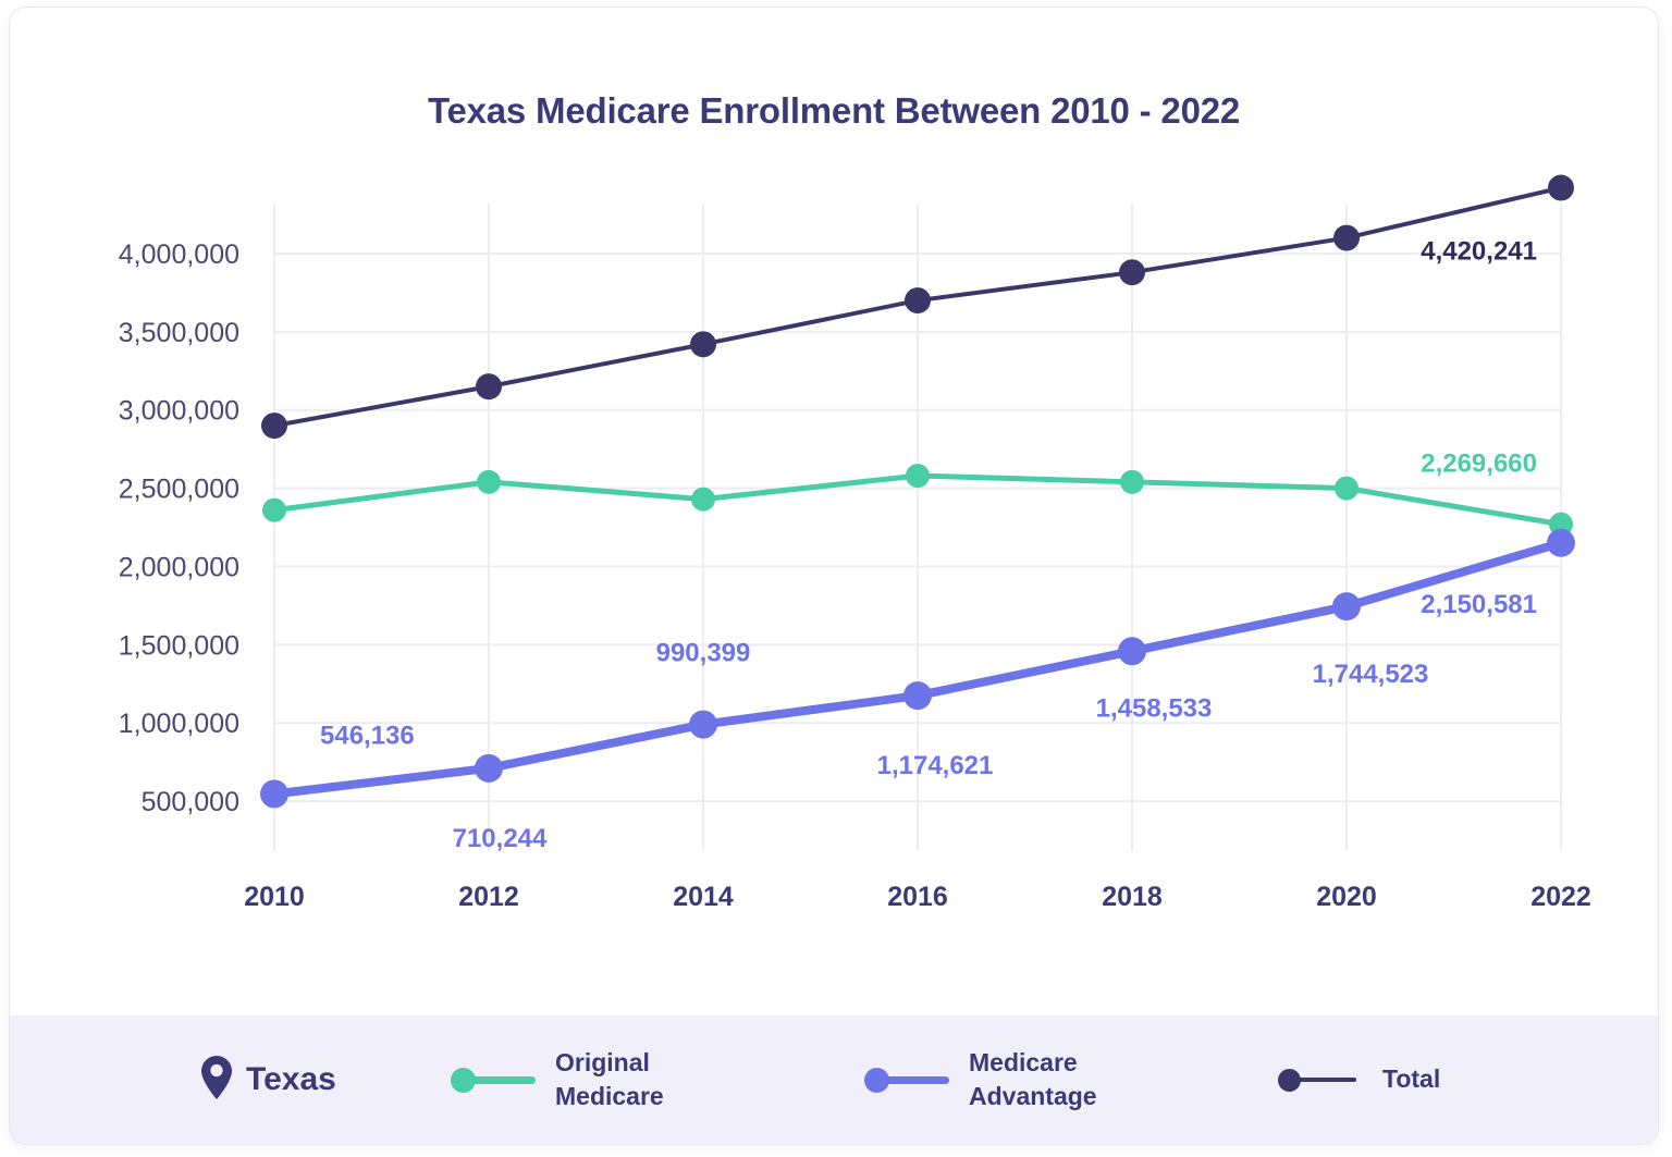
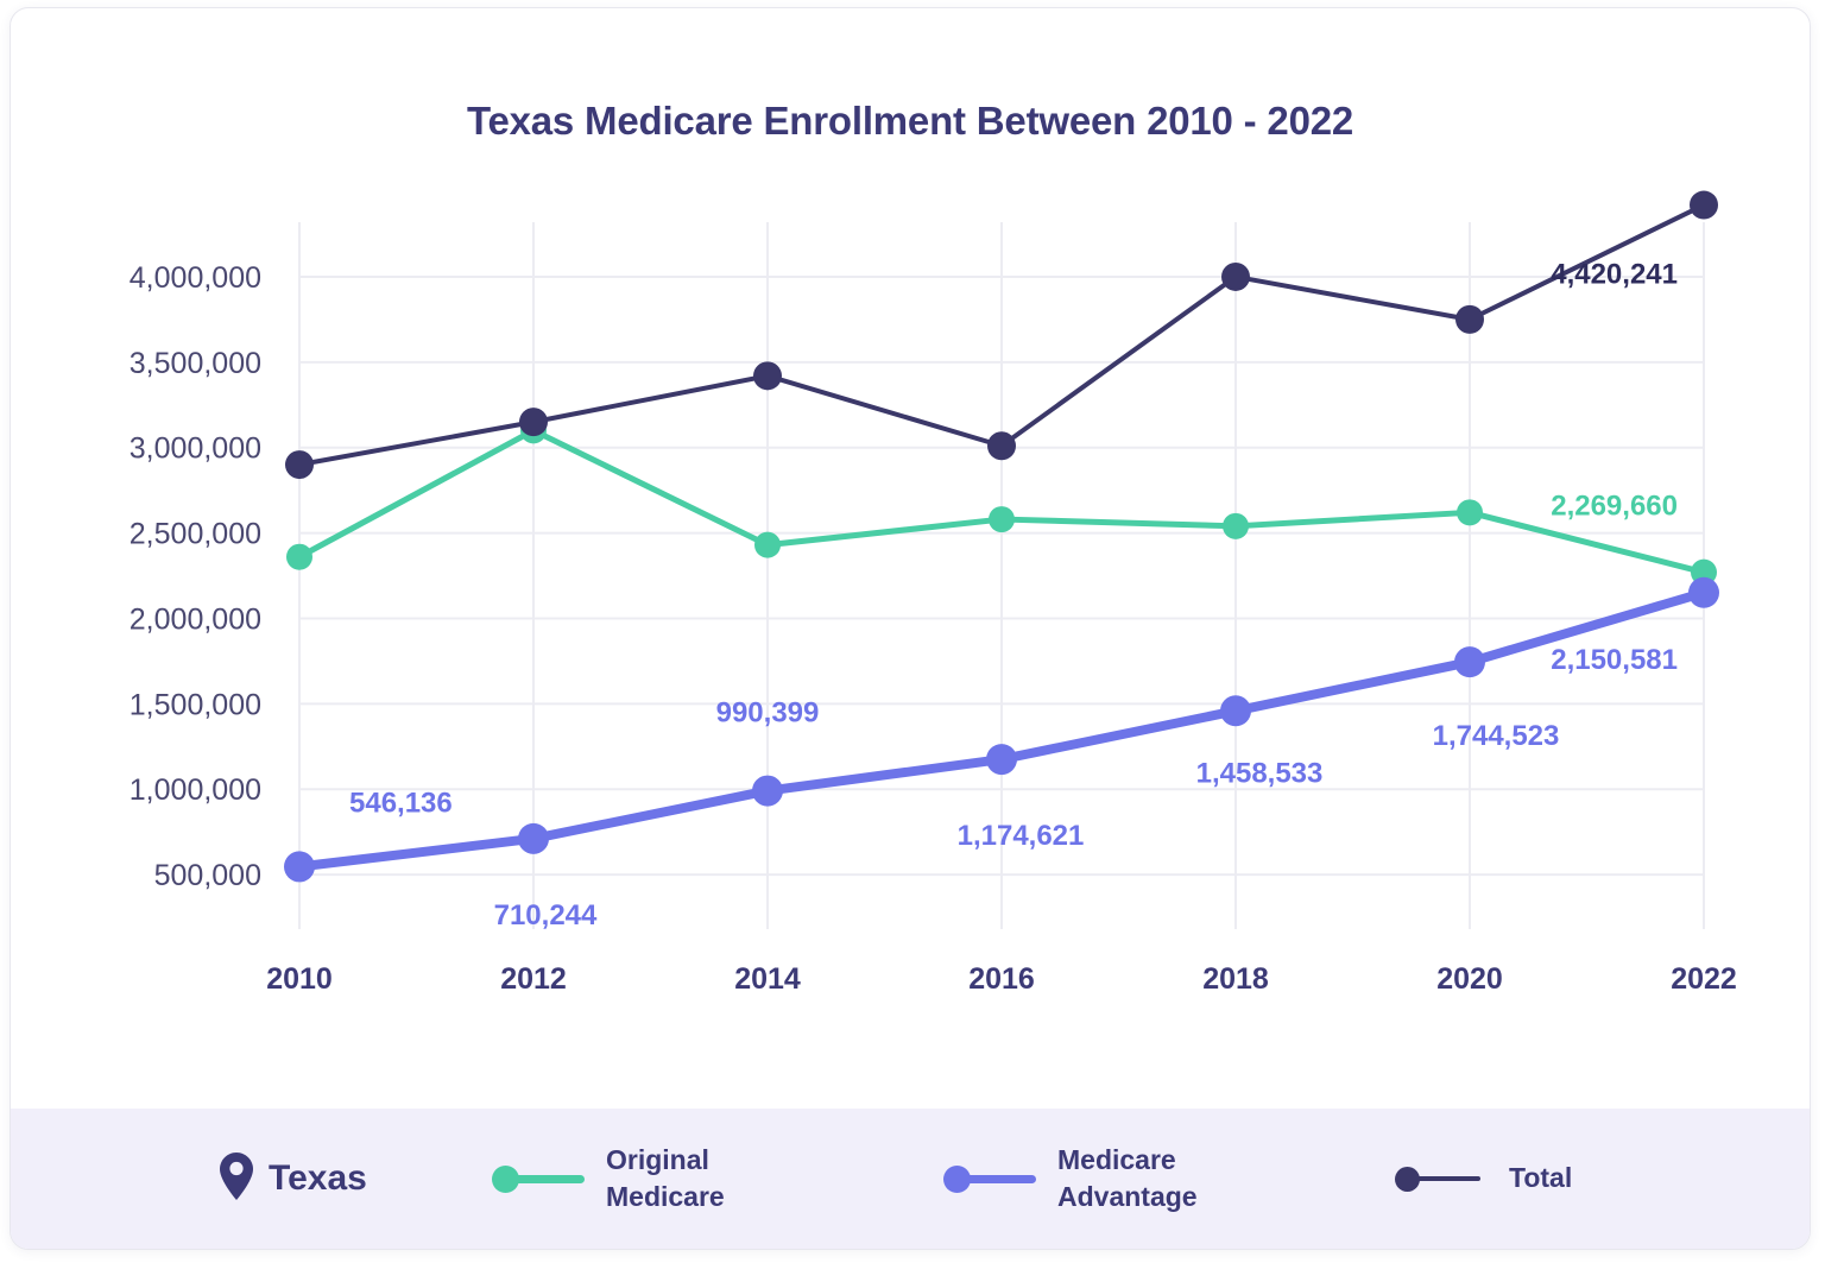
Original Medicare/2012: 2540000 -> 3100000
Total/2016: 3700000 -> 3010000
Total/2018: 3880000 -> 4000000
Original Medicare/2020: 2500000 -> 2620000
Total/2020: 4100000 -> 3750000
